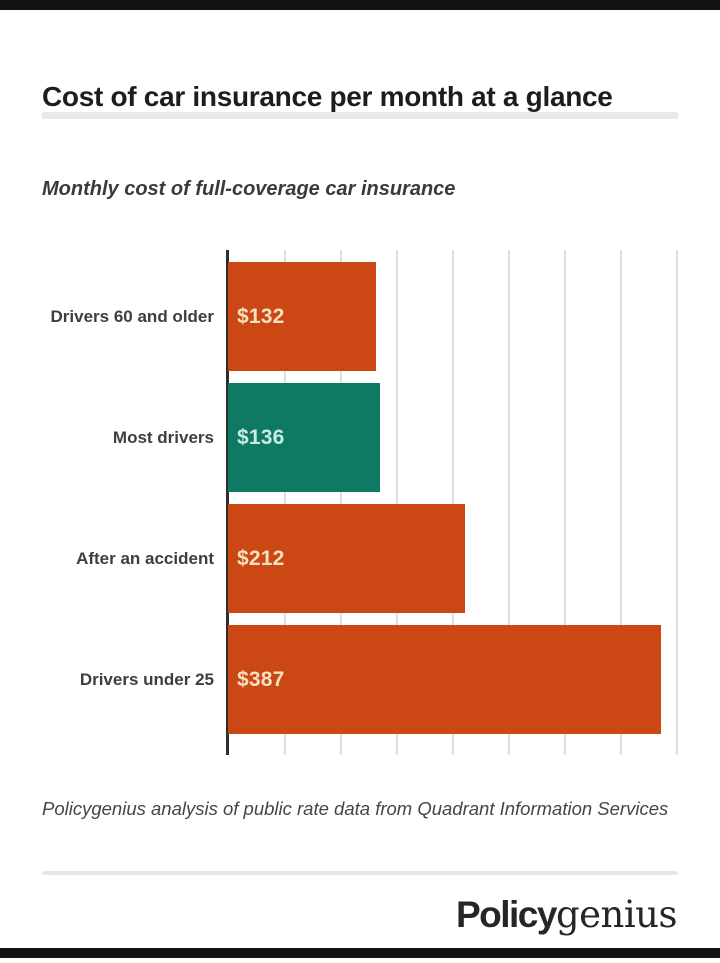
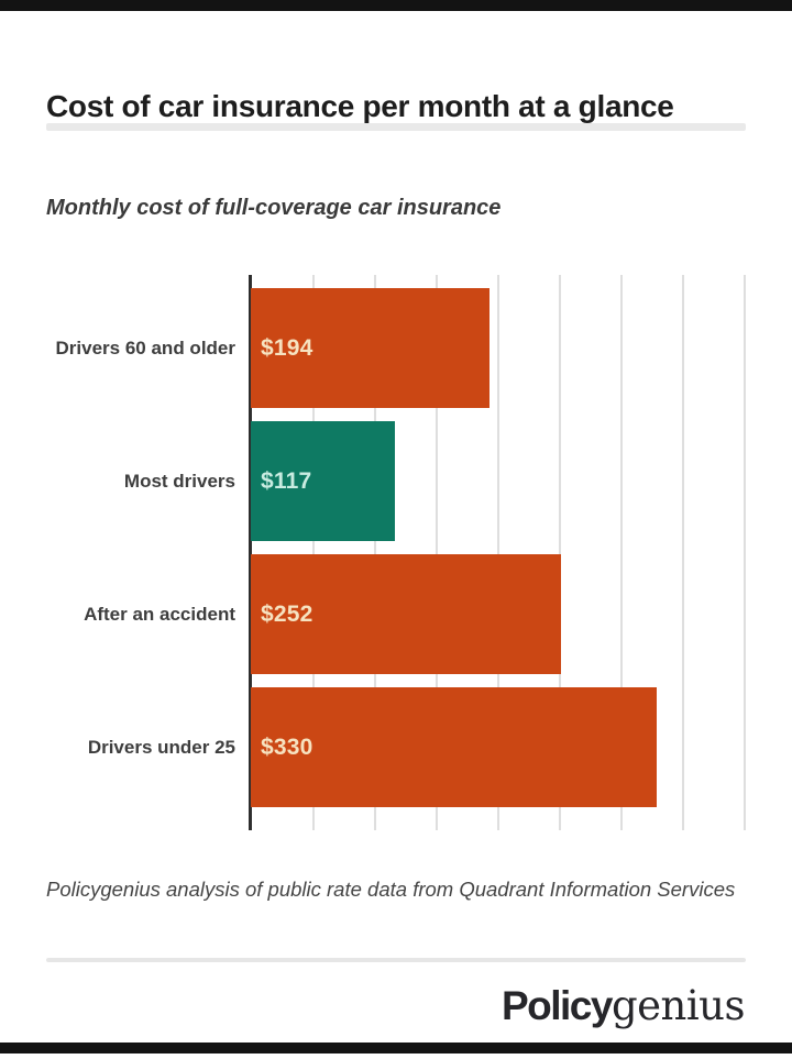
Drivers 60 and older: $132 -> $194
Most drivers: $136 -> $117
After an accident: $212 -> $252
Drivers under 25: $387 -> $330
